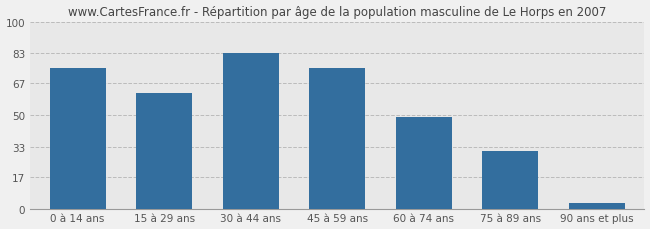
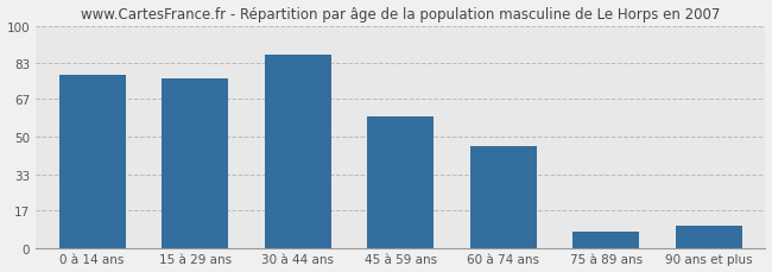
0 à 14 ans: 75 -> 78
15 à 29 ans: 62 -> 76
30 à 44 ans: 83 -> 87
45 à 59 ans: 75 -> 59
60 à 74 ans: 49 -> 46
75 à 89 ans: 31 -> 7
90 ans et plus: 3 -> 10
